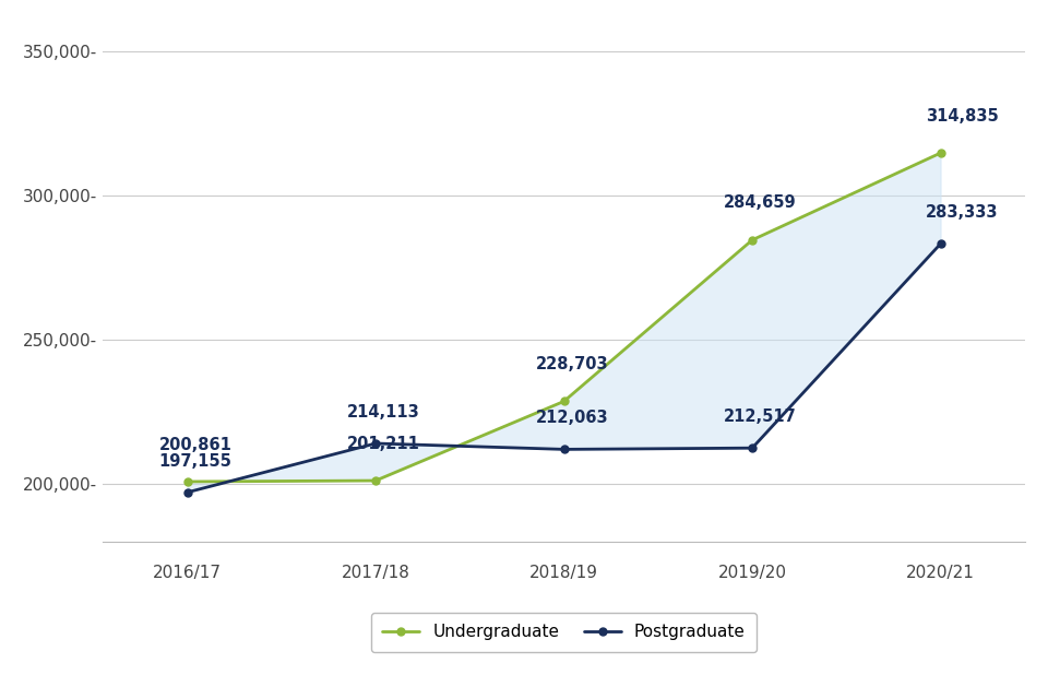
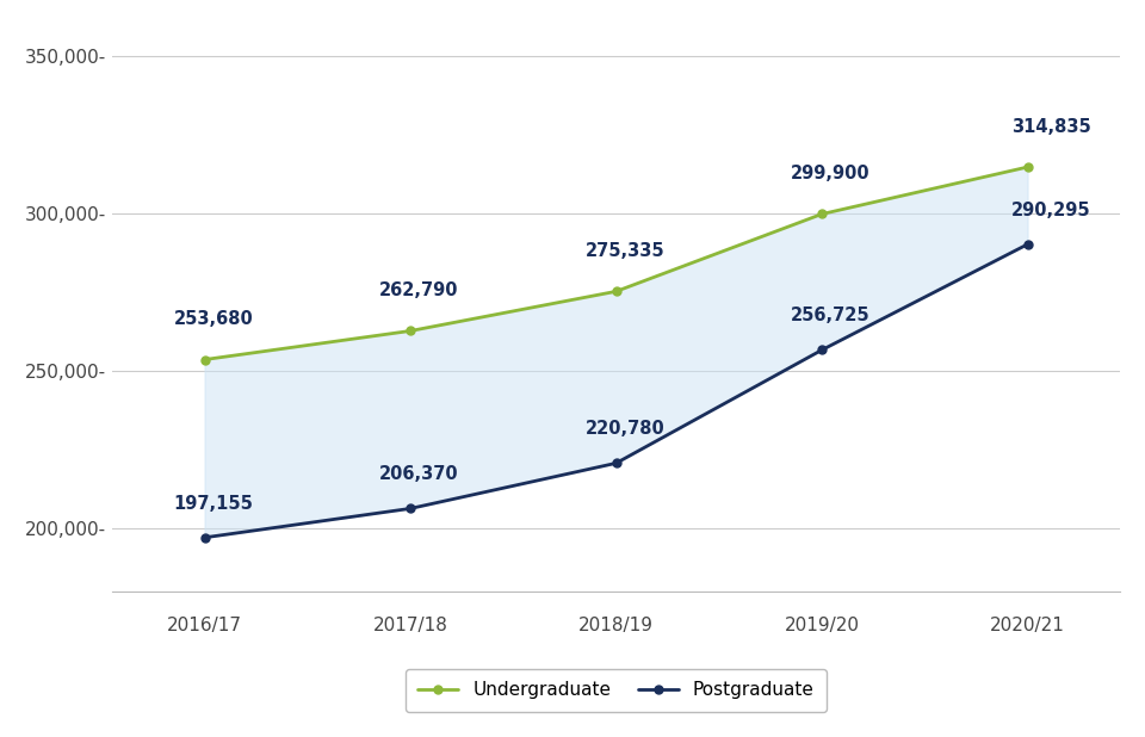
Undergraduate/2016/17: 200,861 -> 253,680
Undergraduate/2017/18: 201,211 -> 262,790
Postgraduate/2017/18: 214,113 -> 206,370
Undergraduate/2018/19: 228,703 -> 275,335
Postgraduate/2018/19: 212,063 -> 220,780
Undergraduate/2019/20: 284,659 -> 299,900
Postgraduate/2019/20: 212,517 -> 256,725
Postgraduate/2020/21: 283,333 -> 290,295
